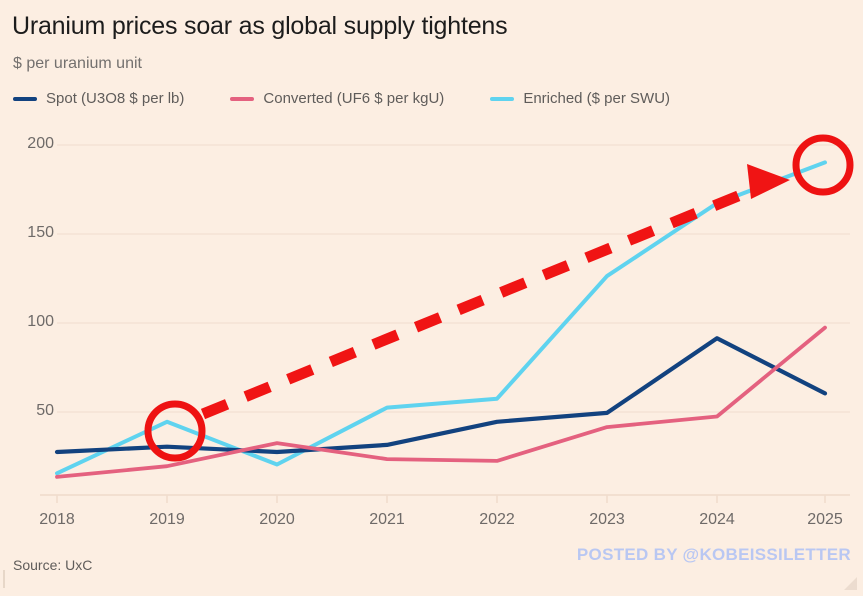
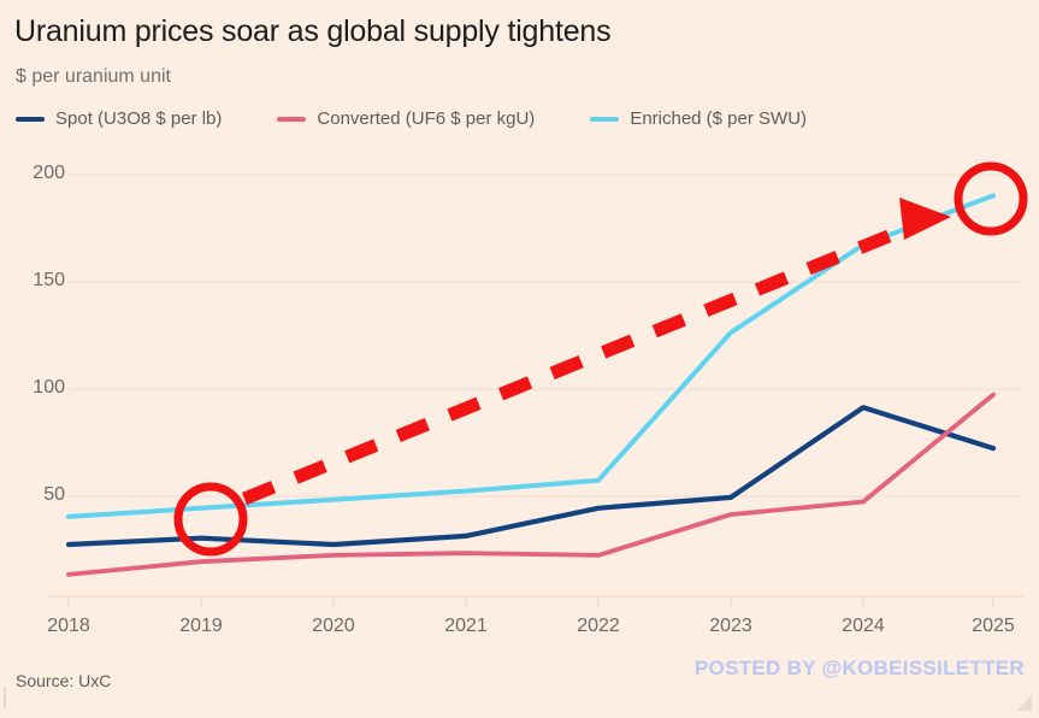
Enriched ($ per SWU)/2018: 15 -> 40
Converted (UF6 $ per kgU)/2020: 32 -> 22
Enriched ($ per SWU)/2020: 20 -> 48
Spot (U3O8 $ per lb)/2025: 60 -> 72
